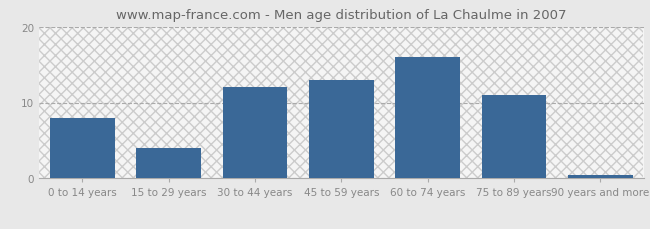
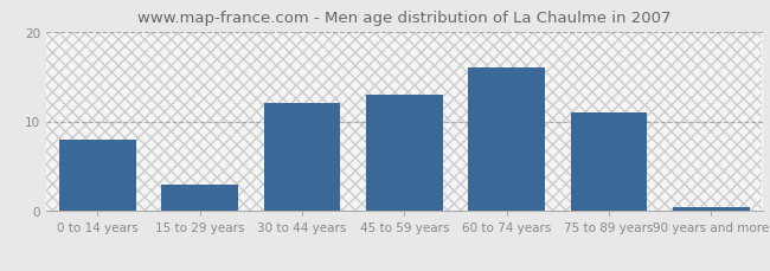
15 to 29 years: 4.0 -> 3.0
